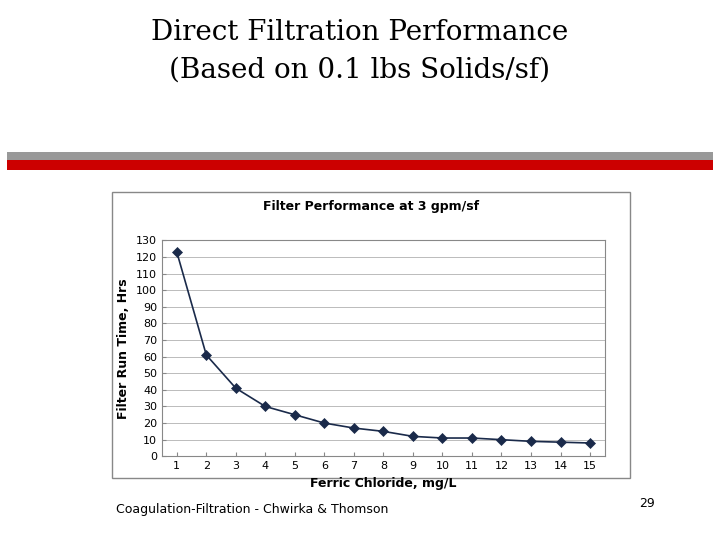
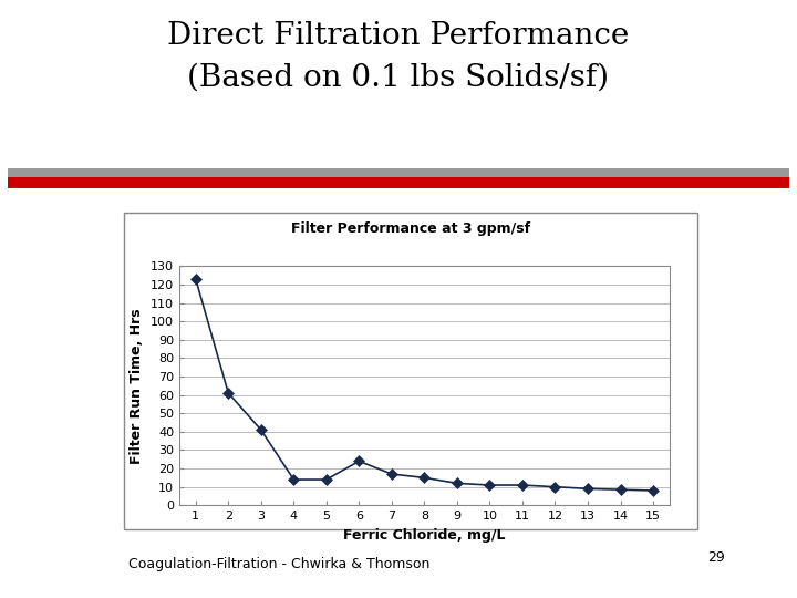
4: 30 -> 14
5: 25 -> 14
6: 20 -> 24
